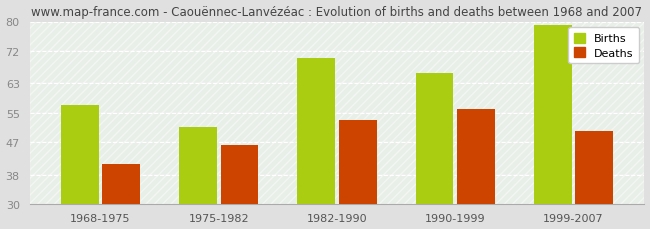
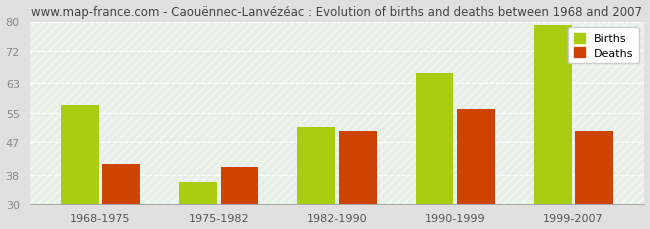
Births/1975-1982: 51 -> 36
Deaths/1975-1982: 46 -> 40
Births/1982-1990: 70 -> 51
Deaths/1982-1990: 53 -> 50
